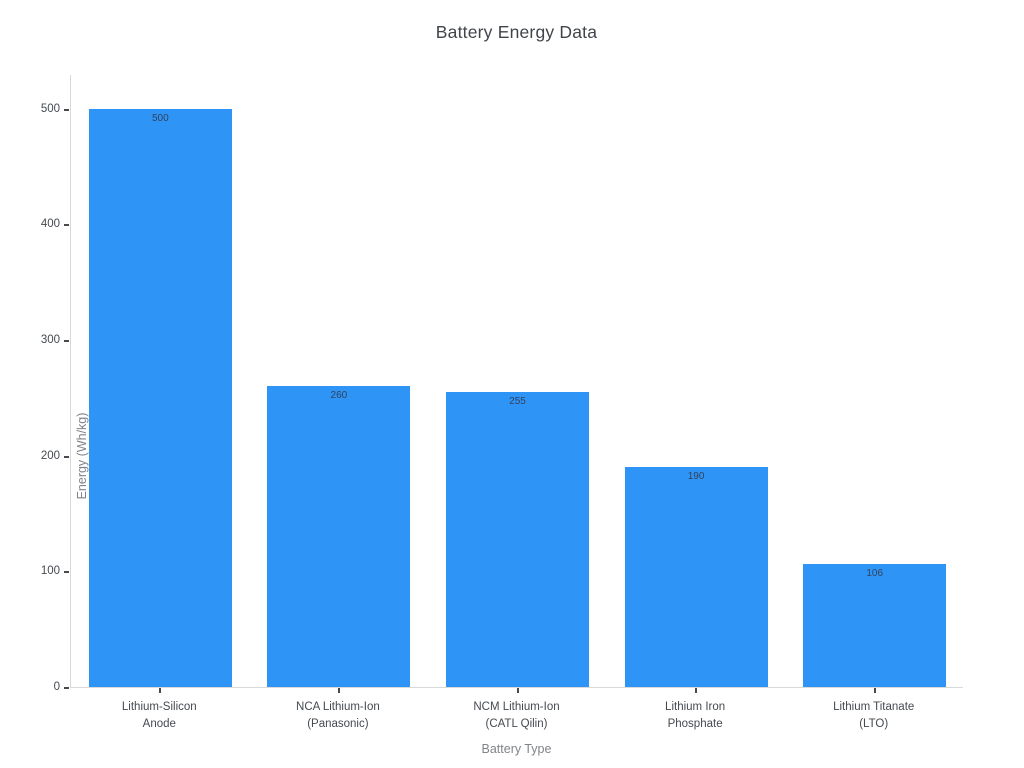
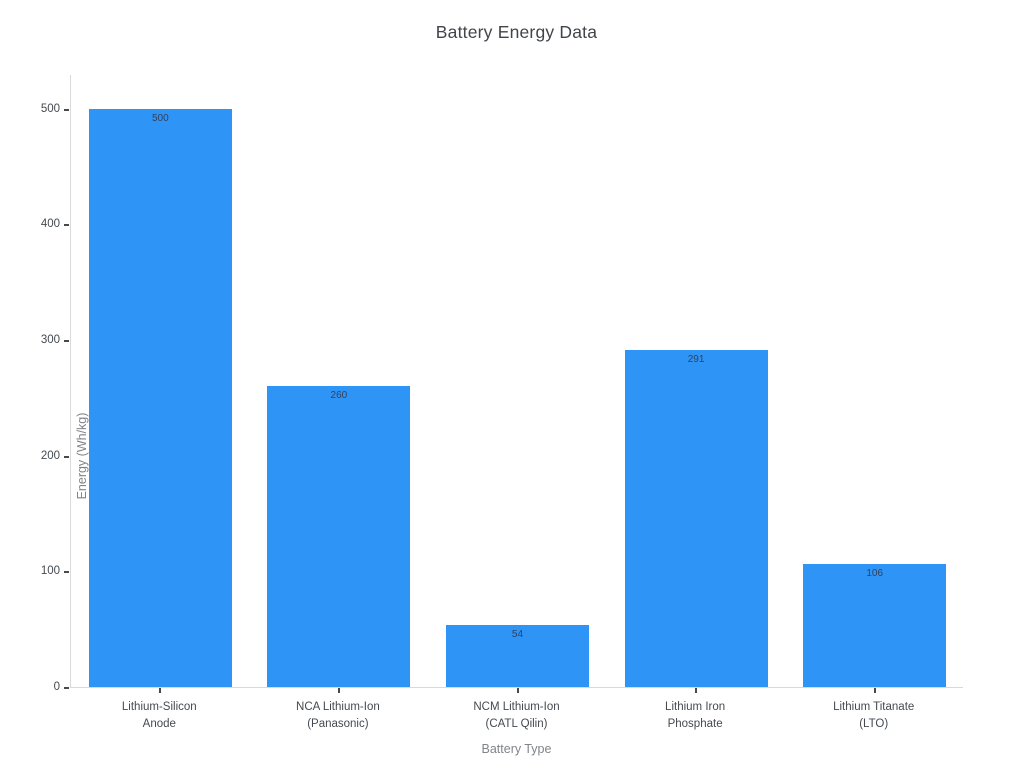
NCM Lithium-Ion (CATL Qilin): 255 -> 54
Lithium Iron Phosphate: 190 -> 291
